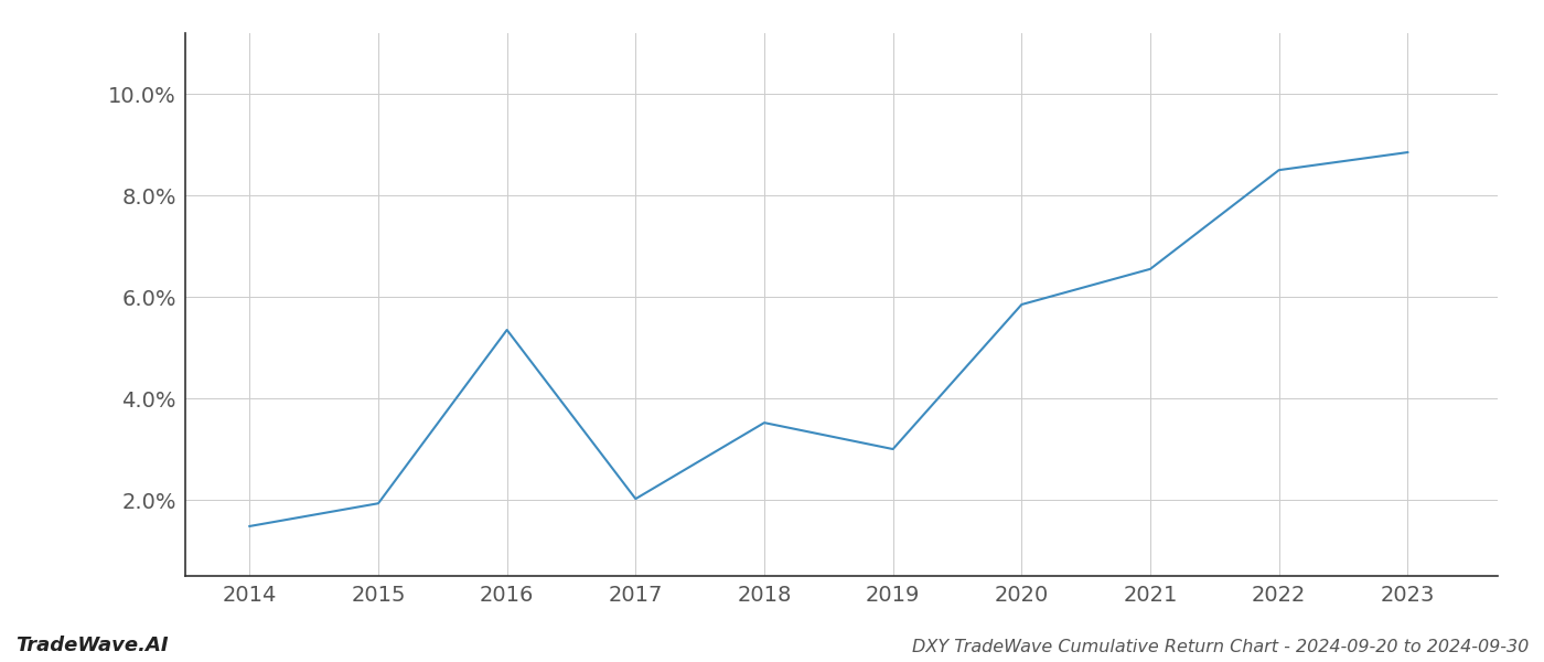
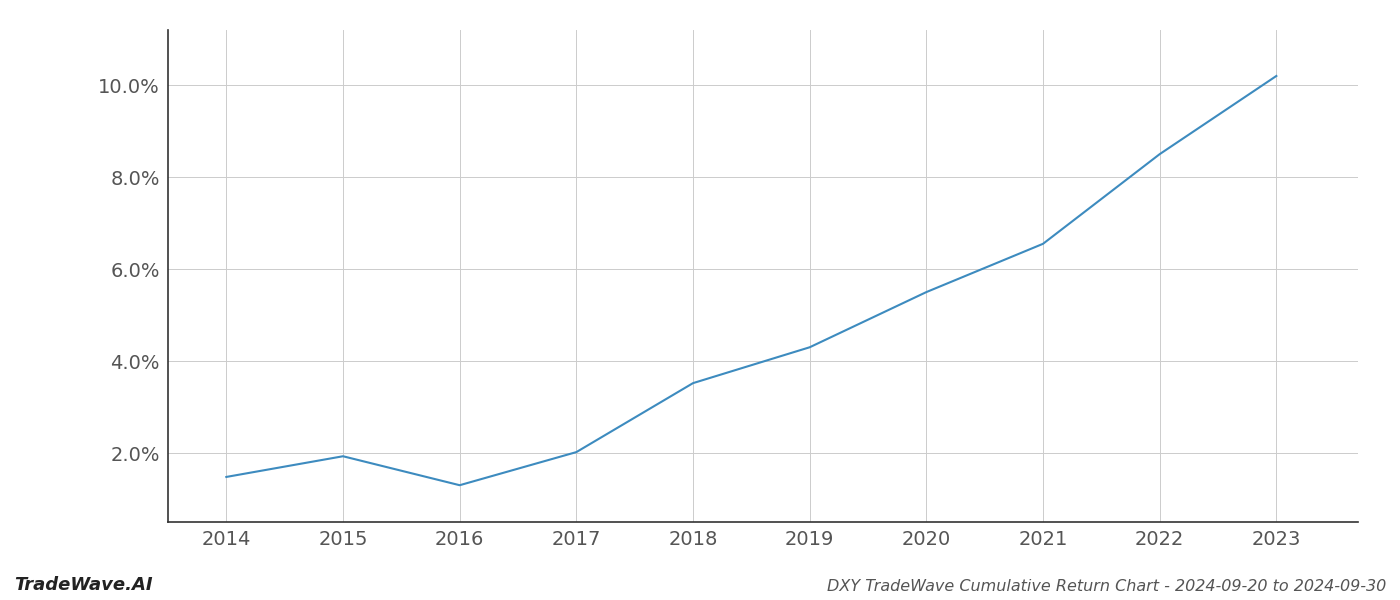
2016: 5.35% -> 1.30%
2019: 3.00% -> 4.30%
2020: 5.85% -> 5.50%
2023: 8.85% -> 10.20%
